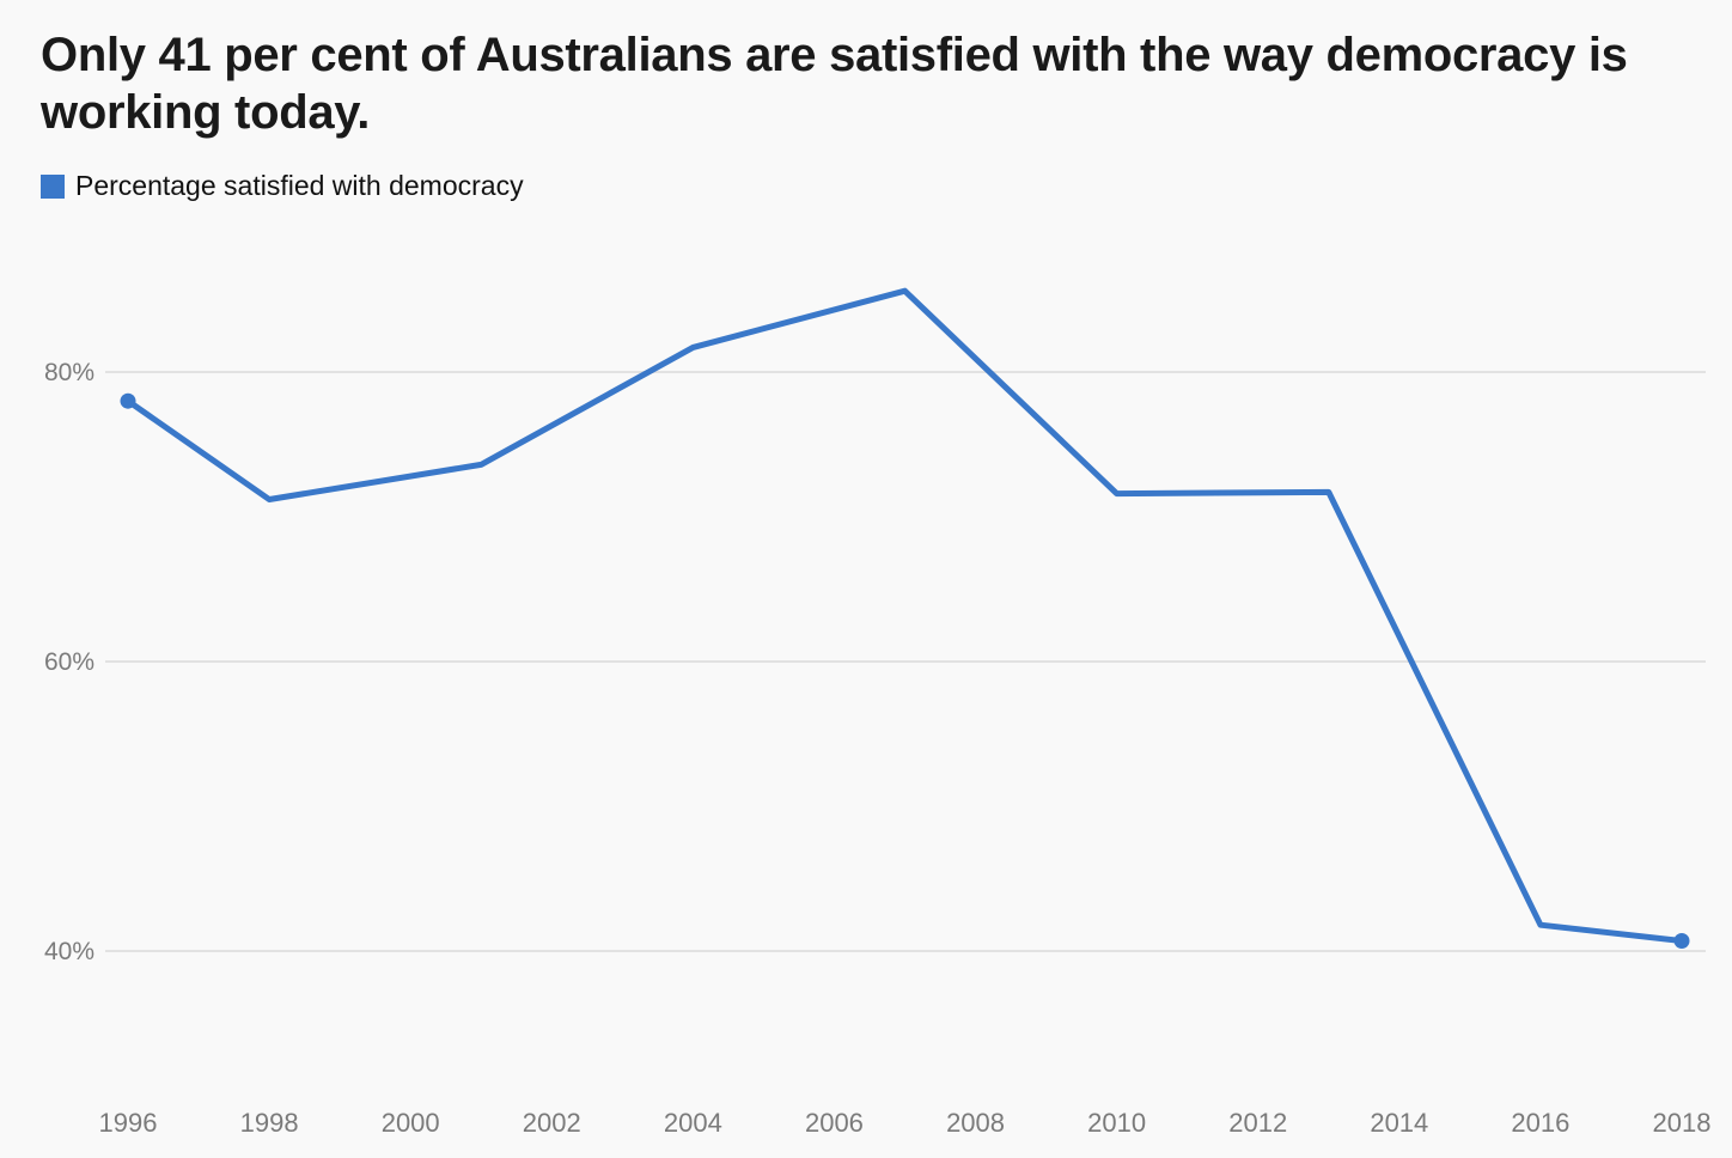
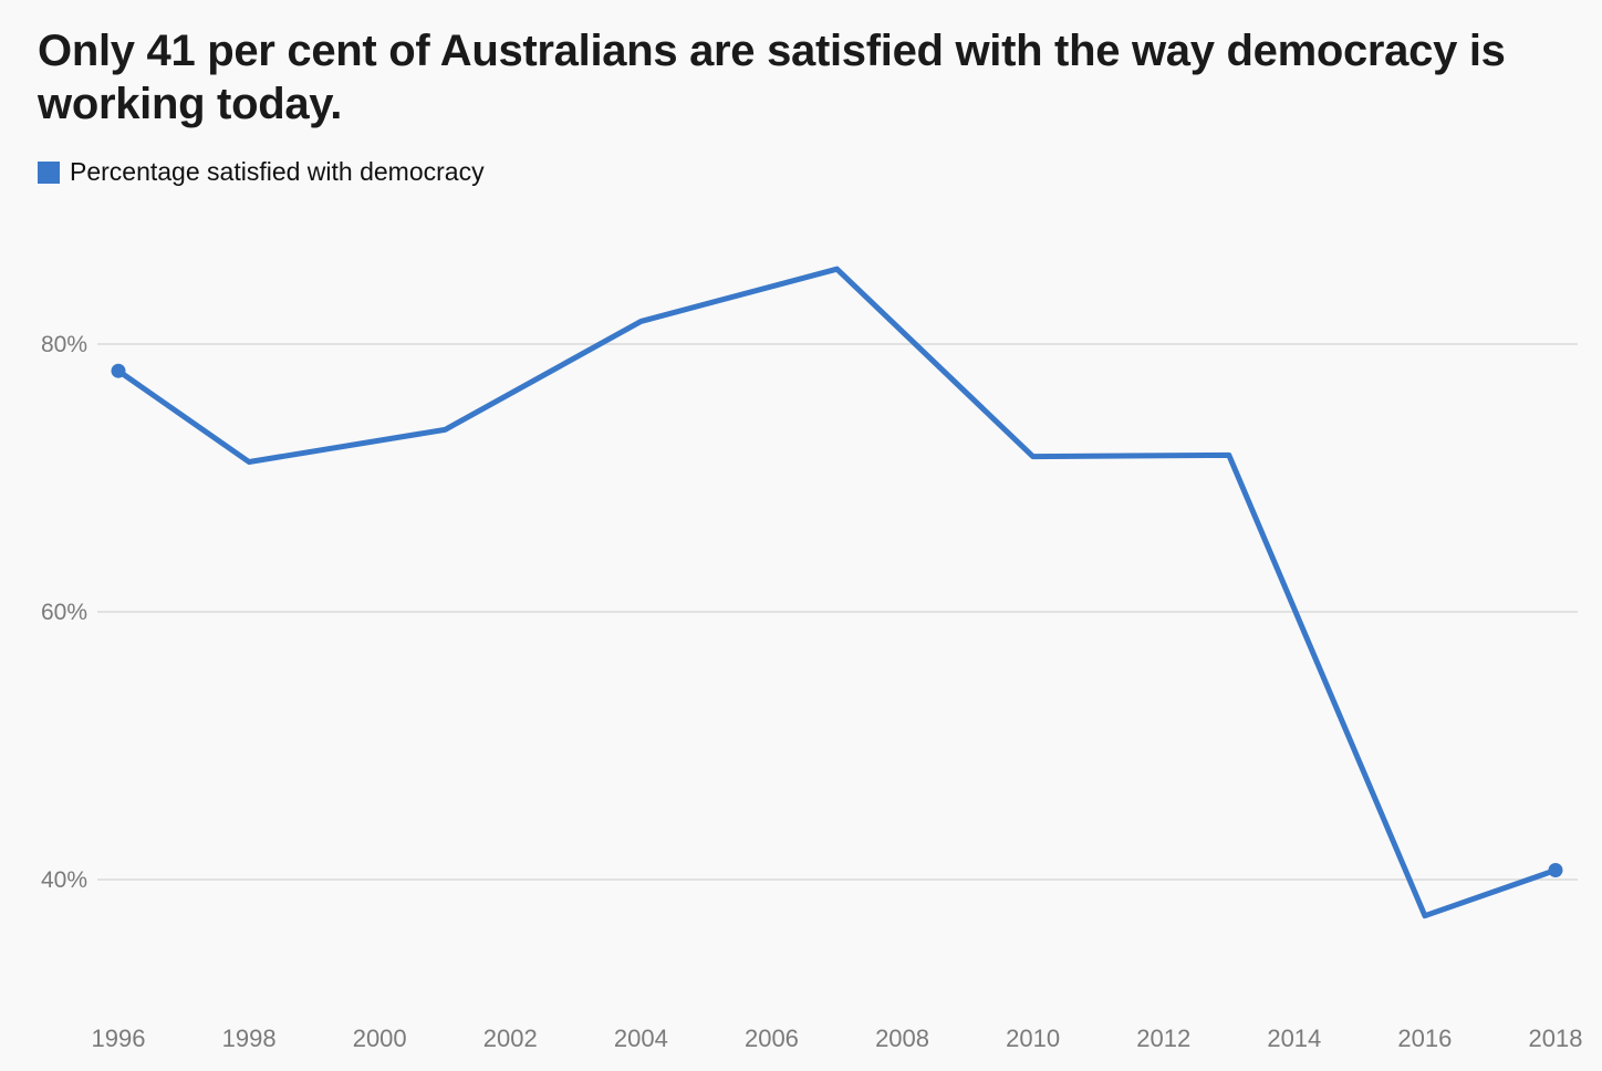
2016: 41.8% -> 37.3%
